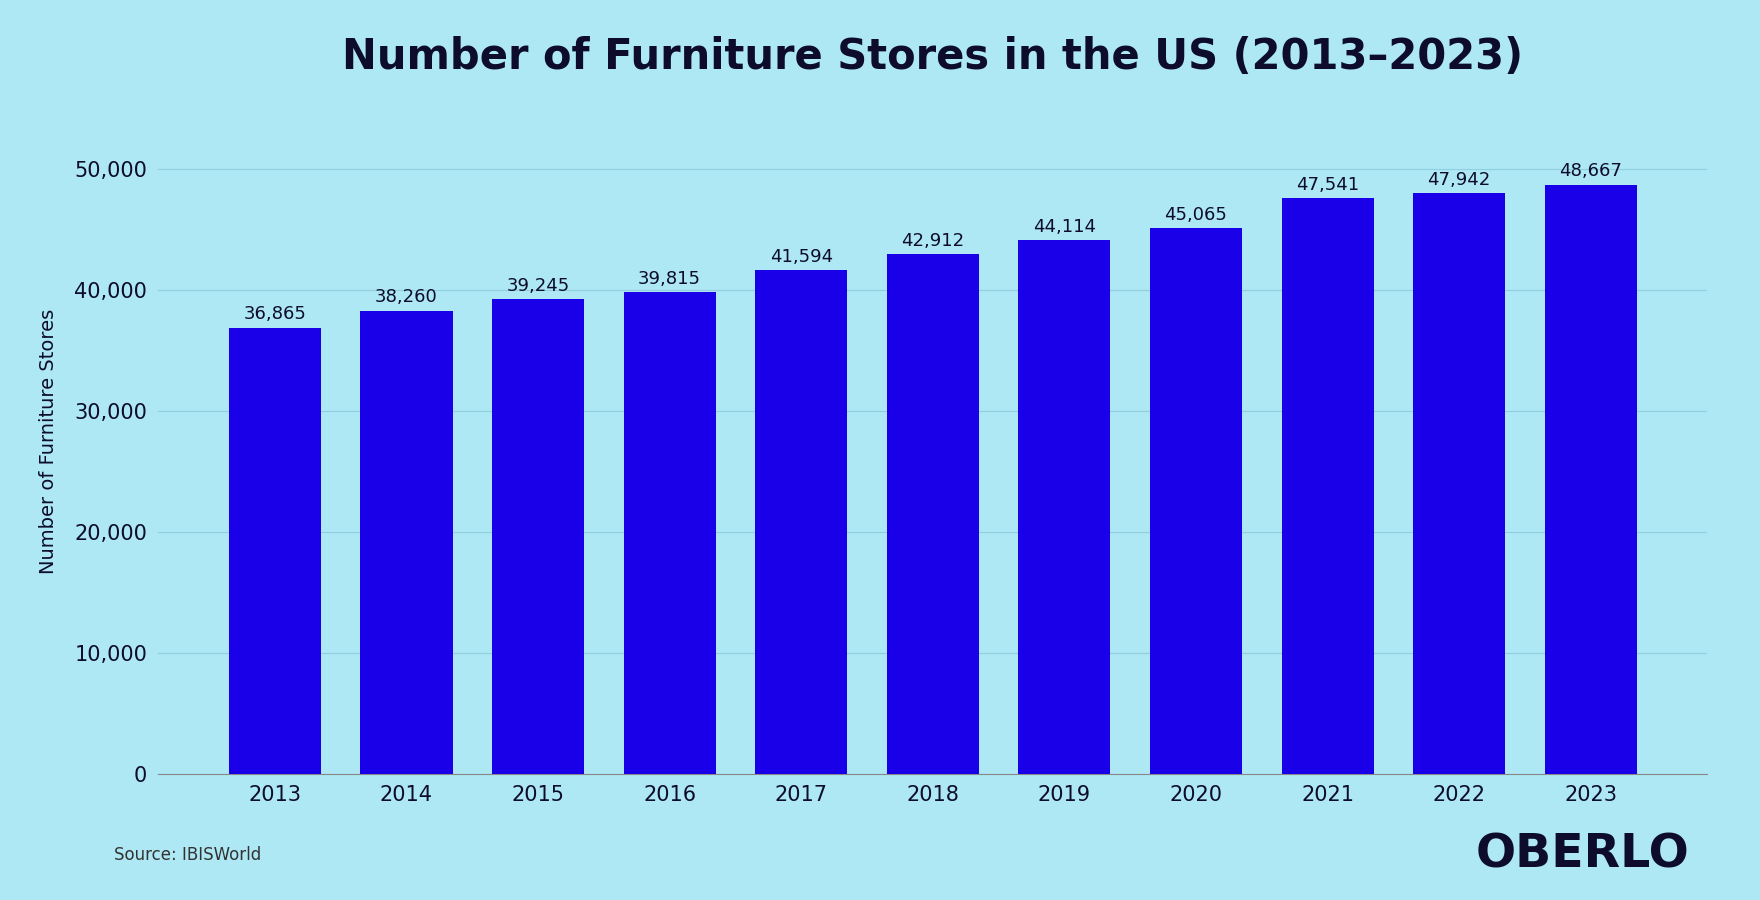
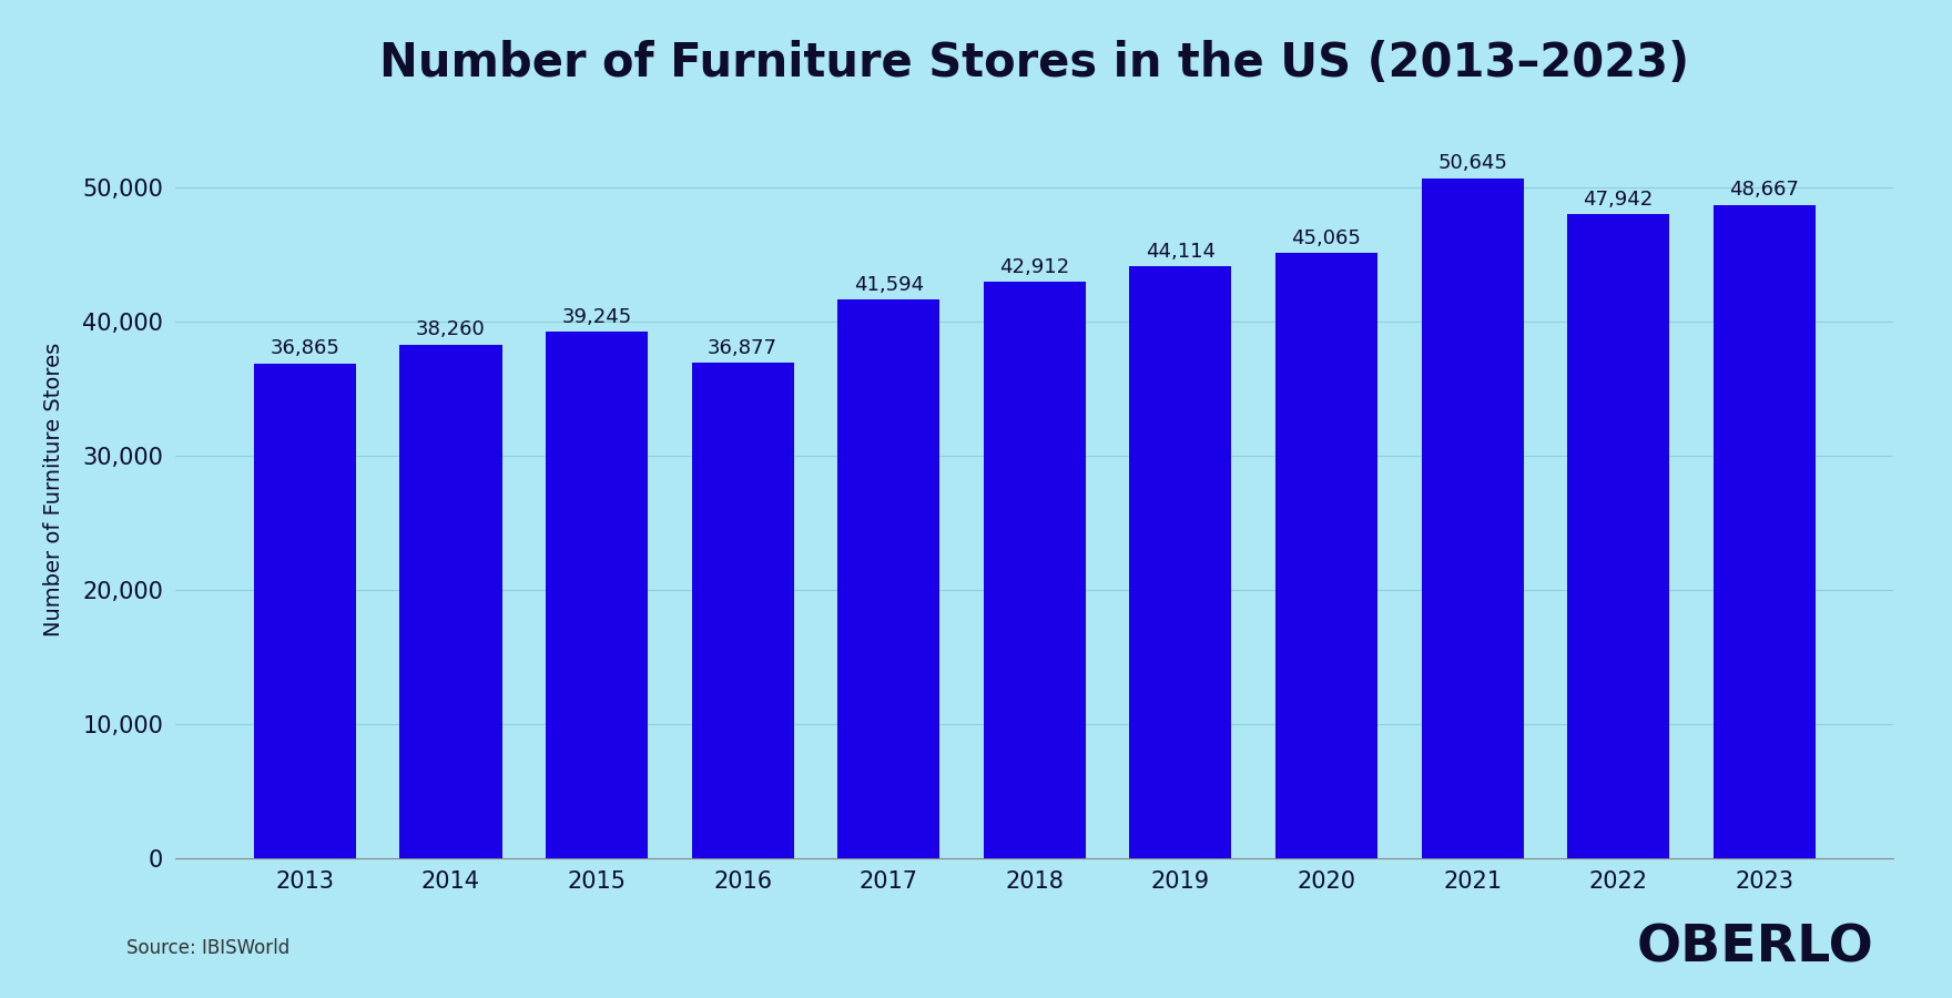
2016: 39,815 -> 36,877
2021: 47,541 -> 50,645
